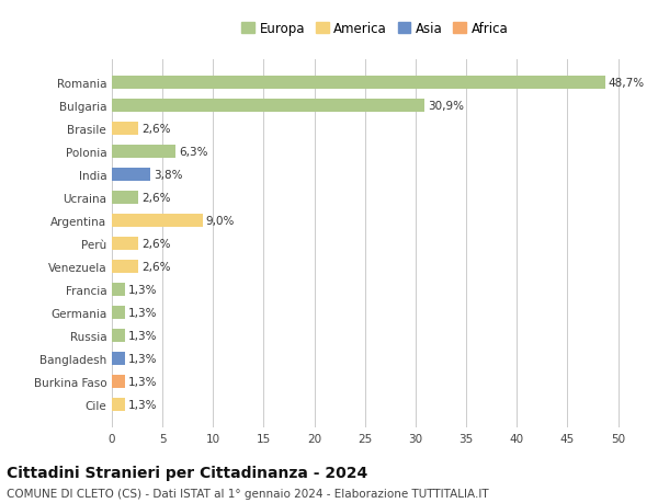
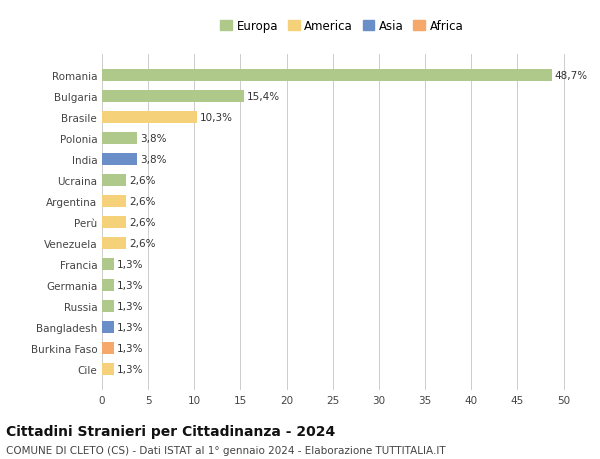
Bulgaria: 30,9% -> 15,4%
Brasile: 2,6% -> 10,3%
Polonia: 6,3% -> 3,8%
Argentina: 9,0% -> 2,6%
